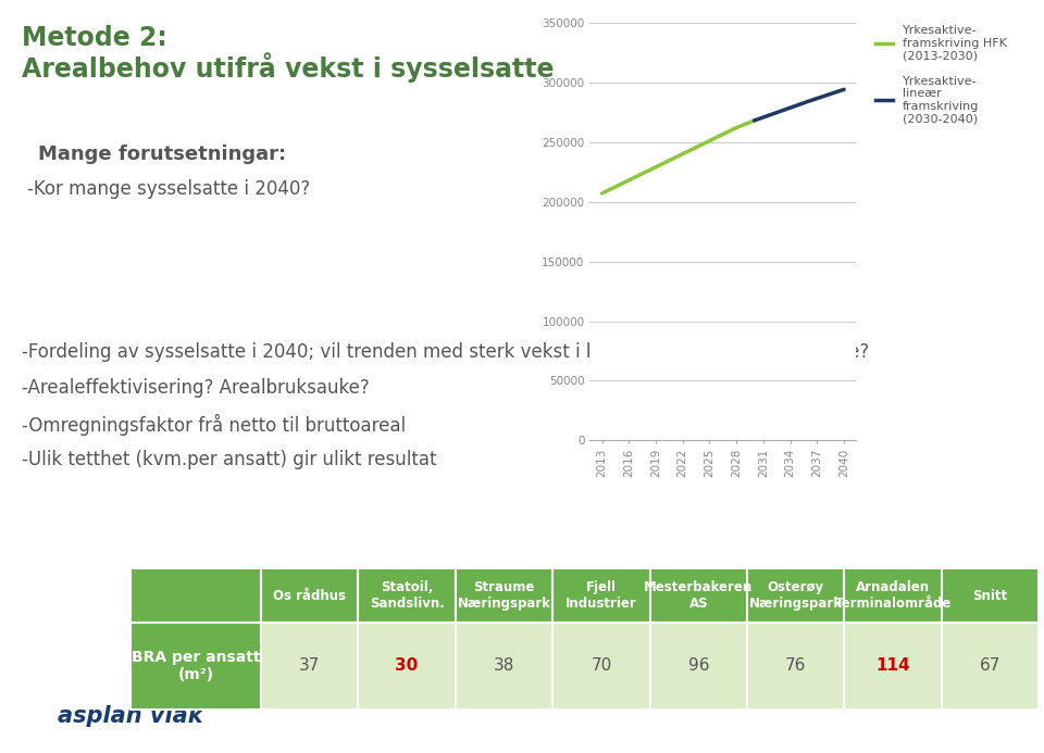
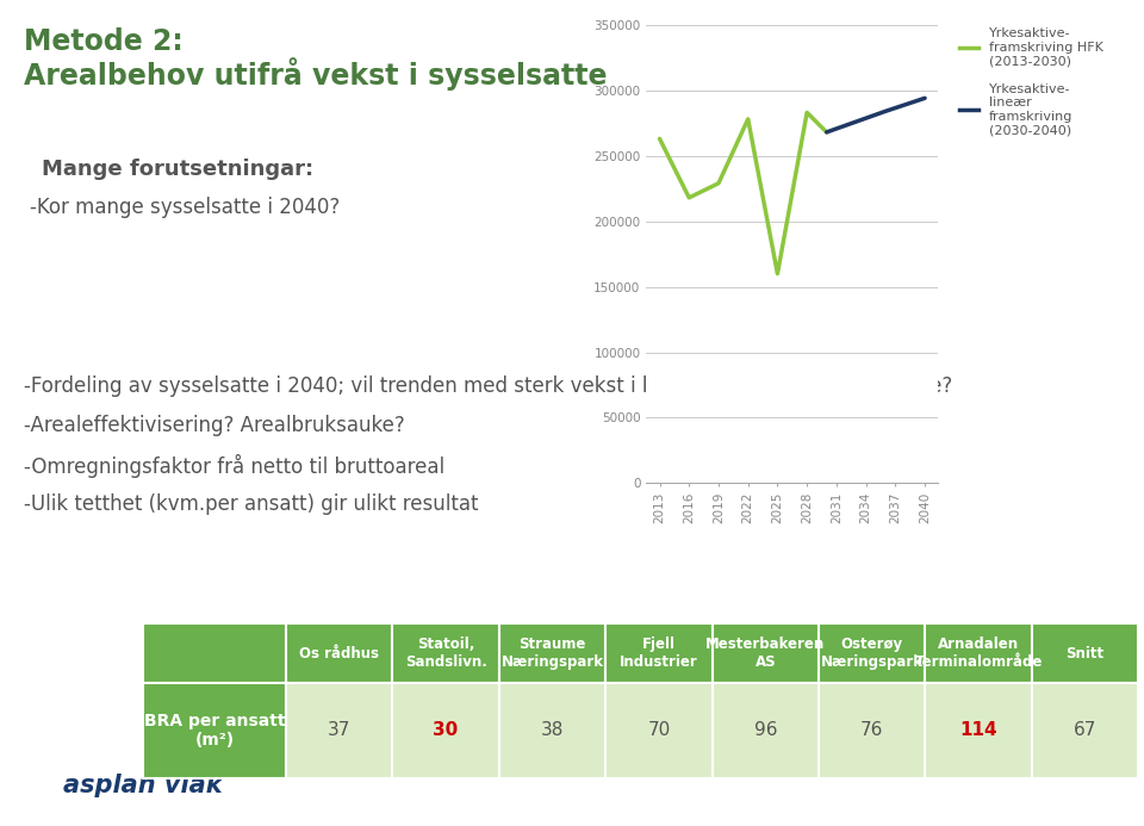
Yrkesaktive- framskriving HFK (2013-2030)/2013: 207000 -> 263000
Yrkesaktive- framskriving HFK (2013-2030)/2022: 240000 -> 278000
Yrkesaktive- framskriving HFK (2013-2030)/2025: 251000 -> 160000
Yrkesaktive- framskriving HFK (2013-2030)/2028: 262000 -> 283000
